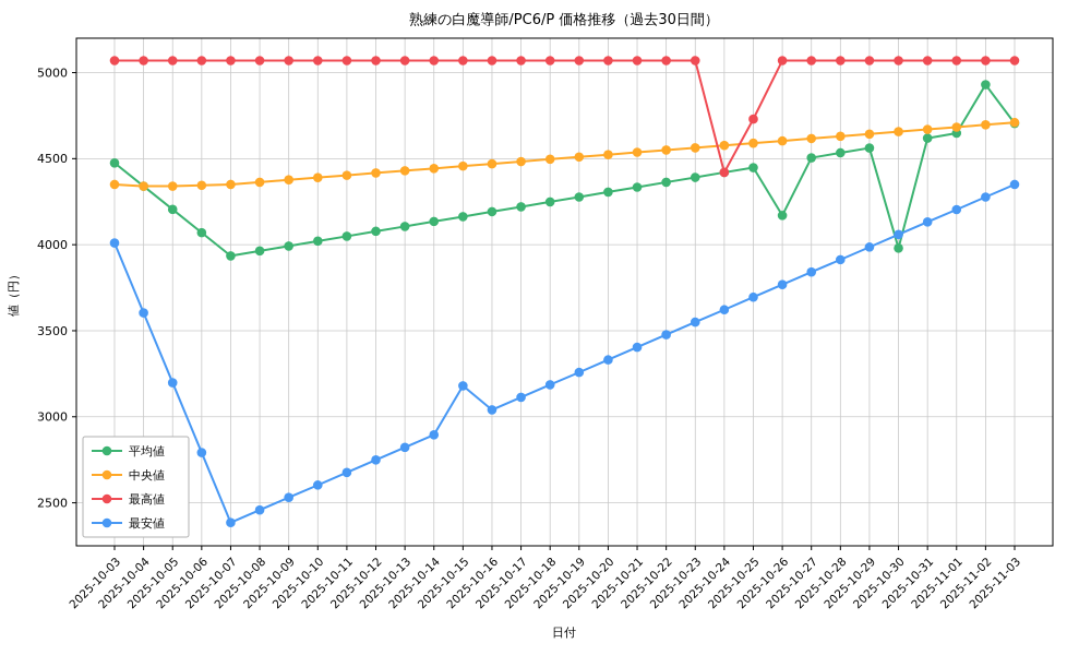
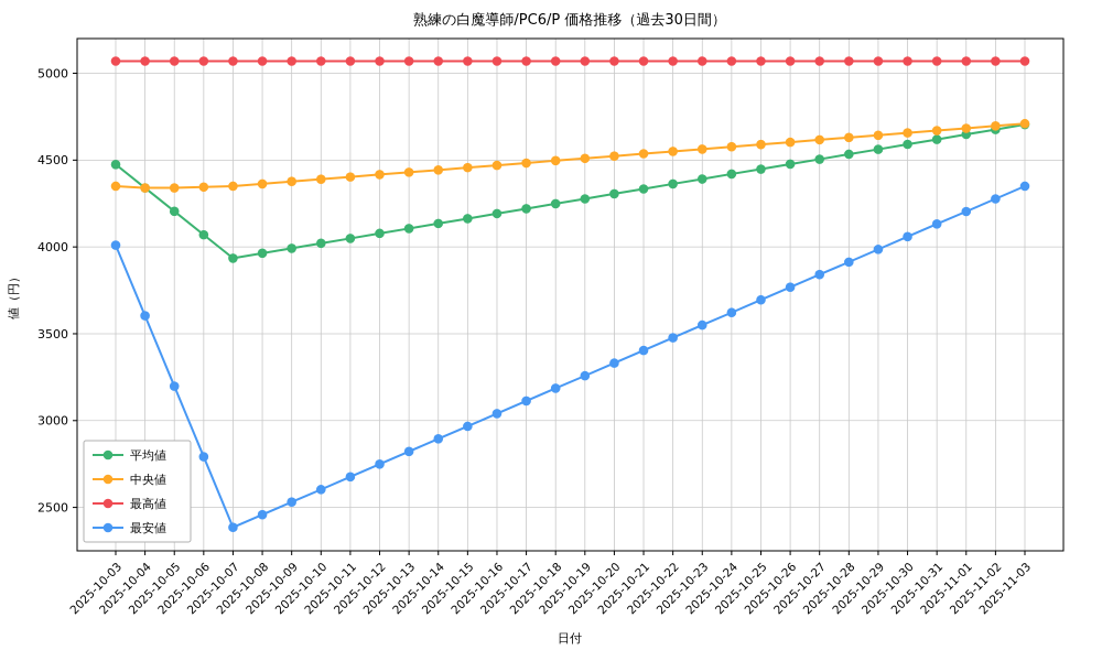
最安値/2025-10-15: 3180 -> 2970
最高値/2025-10-24: 4420 -> 5070
最高値/2025-10-25: 4730 -> 5070
平均値/2025-10-26: 4170 -> 4480
平均値/2025-10-30: 3980 -> 4590
平均値/2025-11-02: 4930 -> 4680
